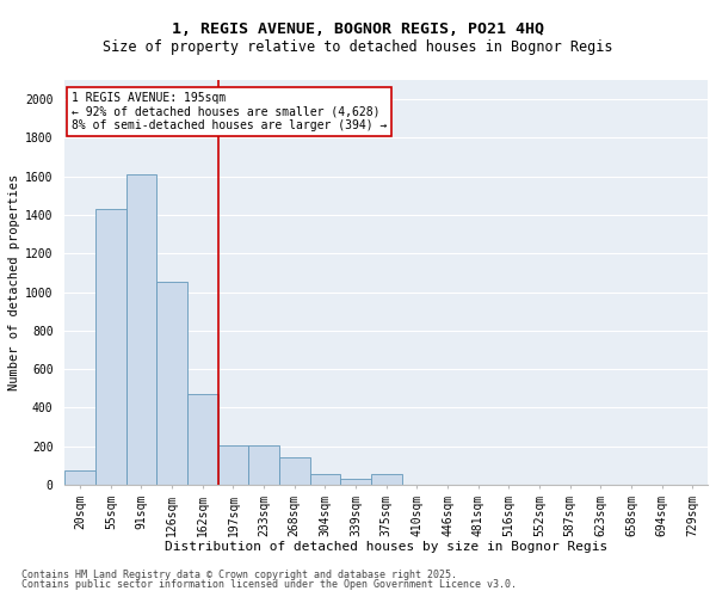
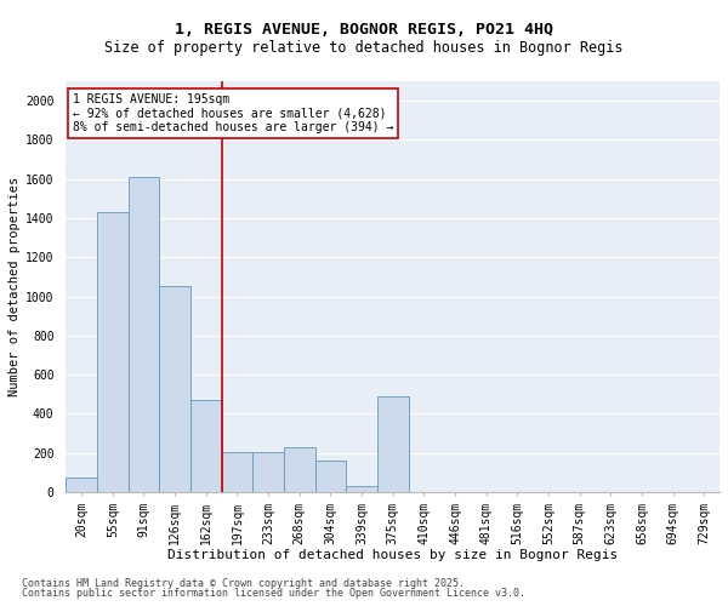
268sqm: 140 -> 230
304sqm: 60 -> 160
375sqm: 60 -> 490
